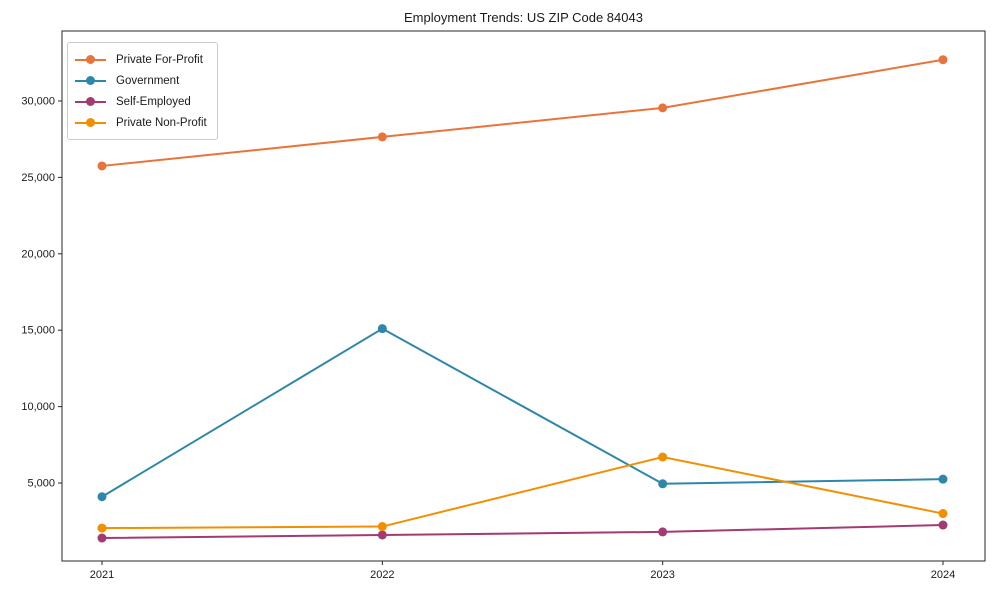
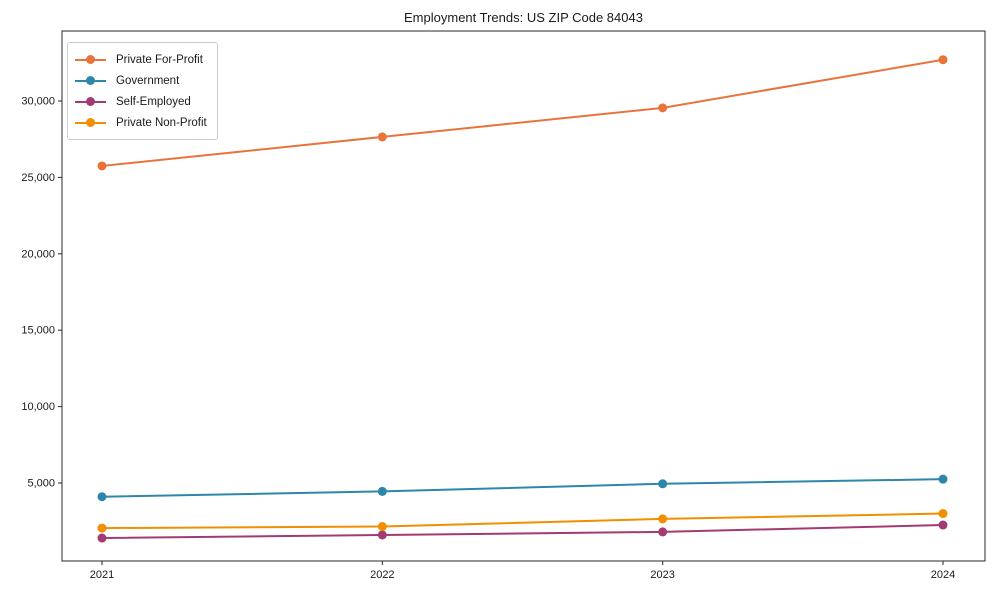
Government/2022: 15100 -> 4400
Private Non-Profit/2023: 6700 -> 2600
